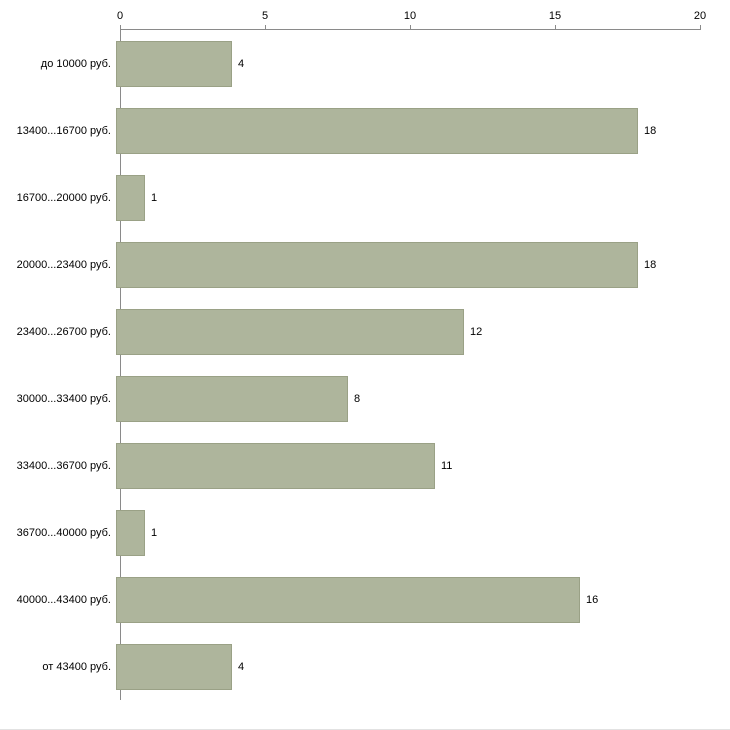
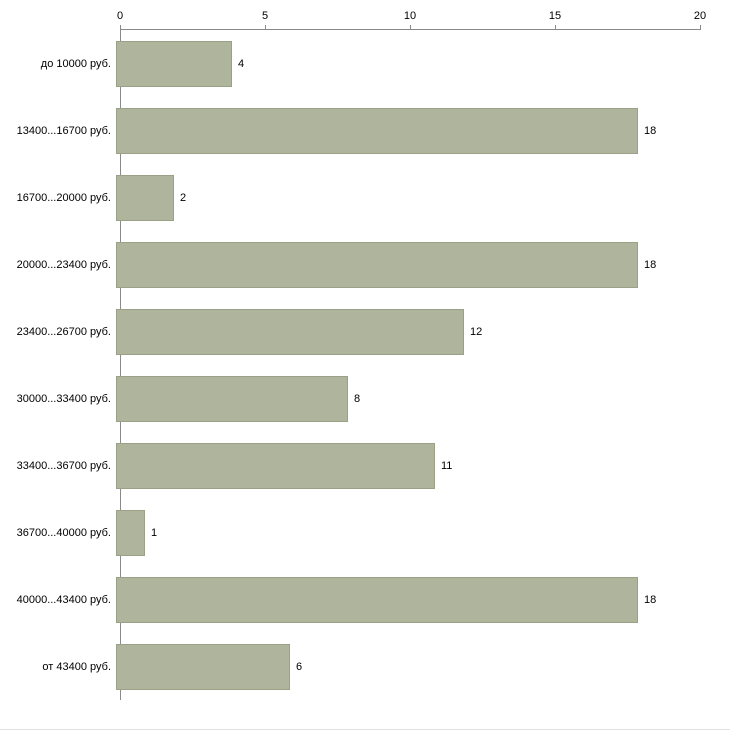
16700...20000 руб.: 1 -> 2
40000...43400 руб.: 16 -> 18
от 43400 руб.: 4 -> 6
